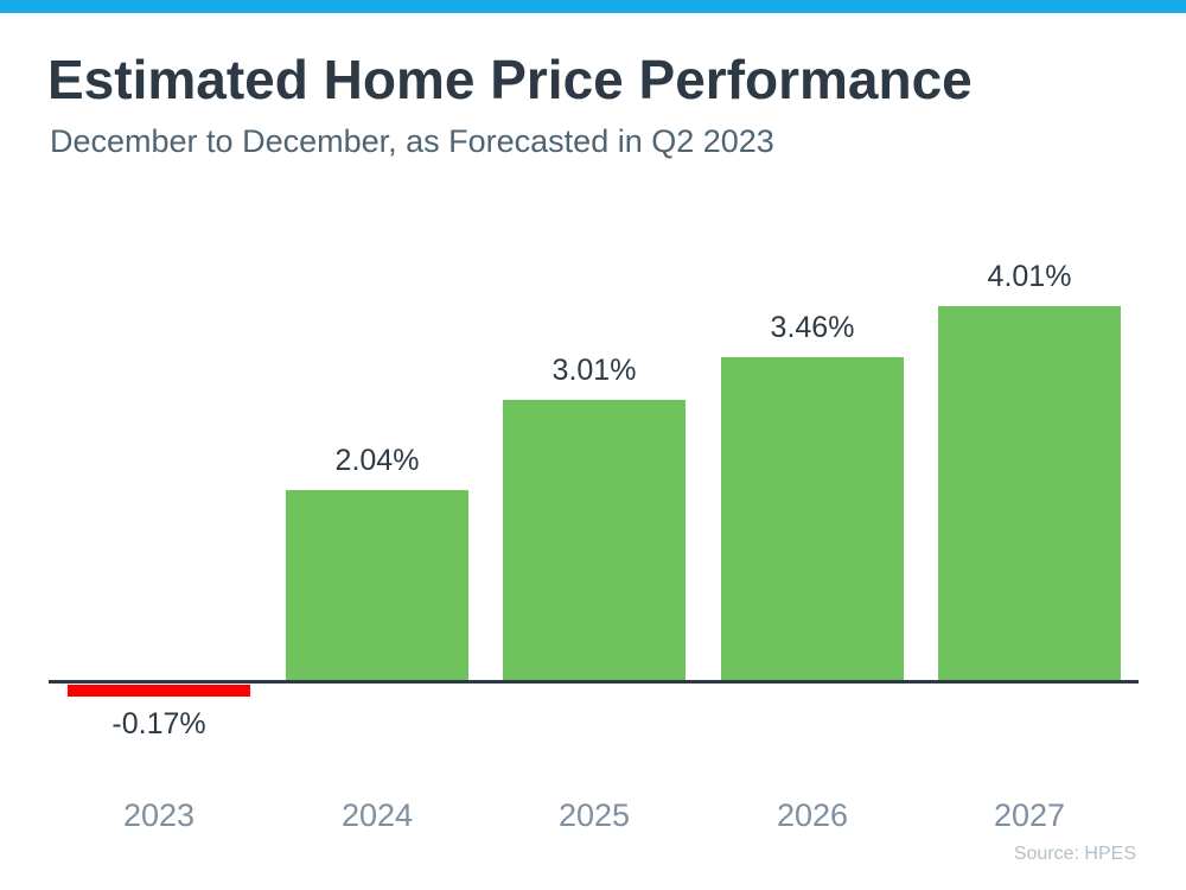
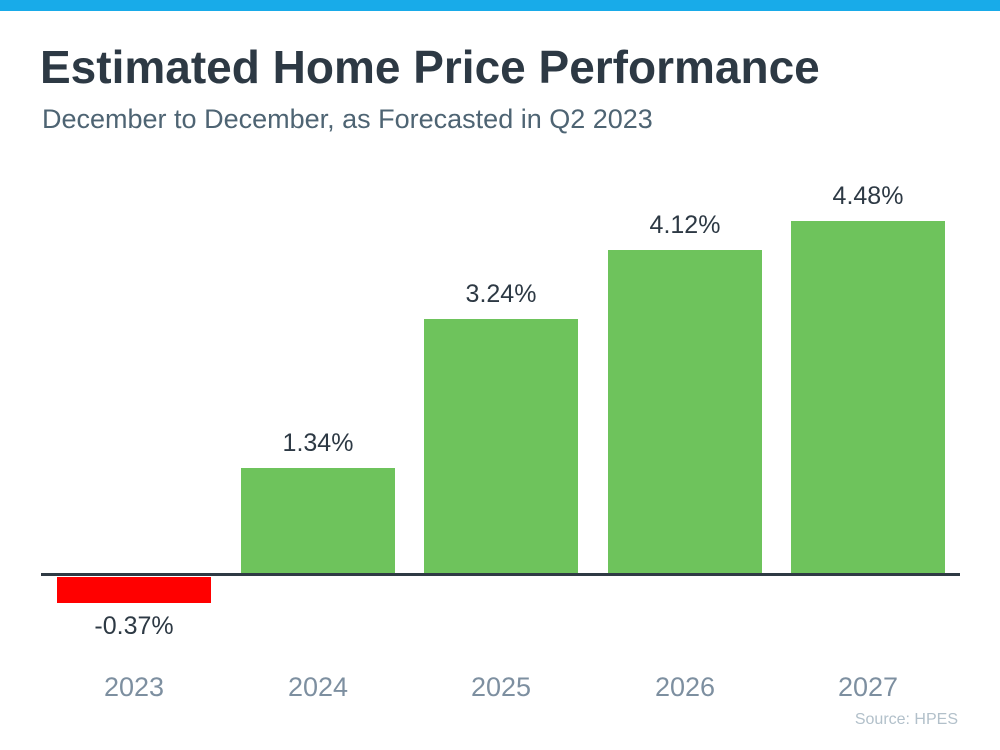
2023: -0.17% -> -0.37%
2024: 2.04% -> 1.34%
2025: 3.01% -> 3.24%
2026: 3.46% -> 4.12%
2027: 4.01% -> 4.48%
